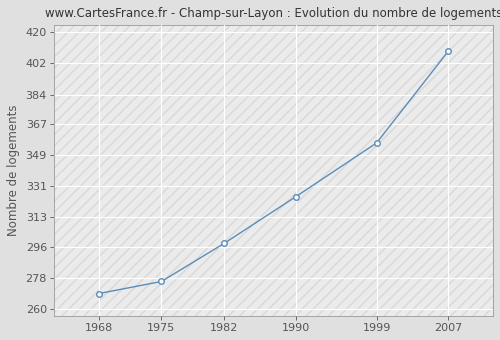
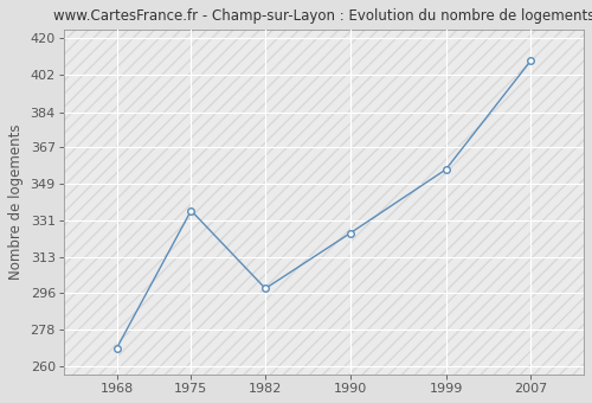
1975: 276 -> 336
